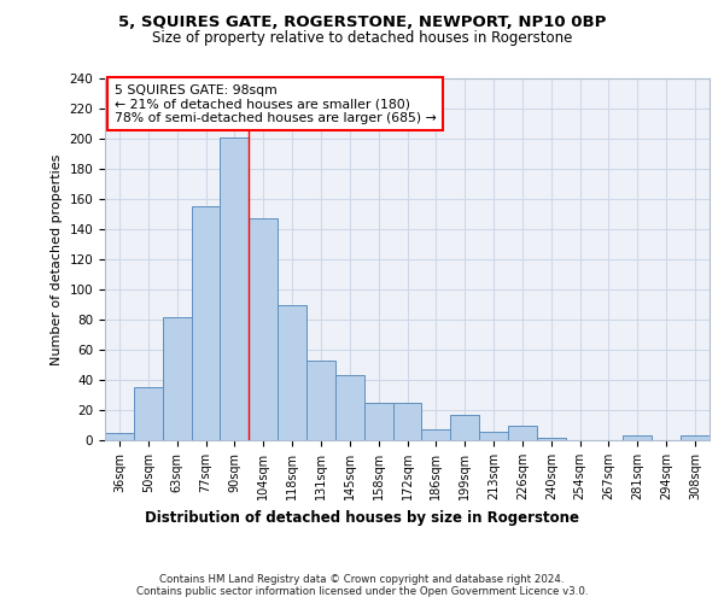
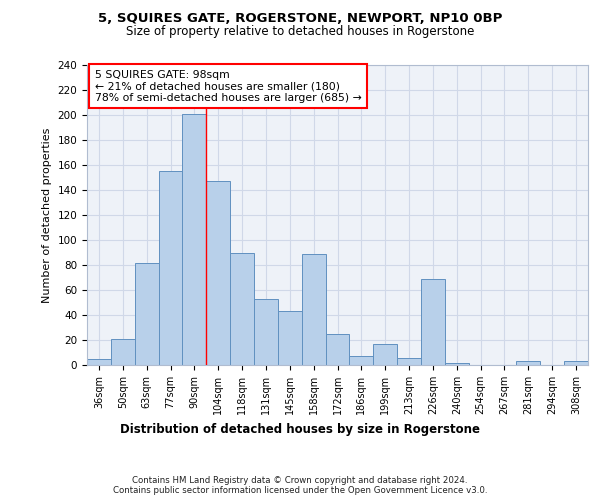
50sqm: 35 -> 21
158sqm: 25 -> 89
226sqm: 10 -> 69
